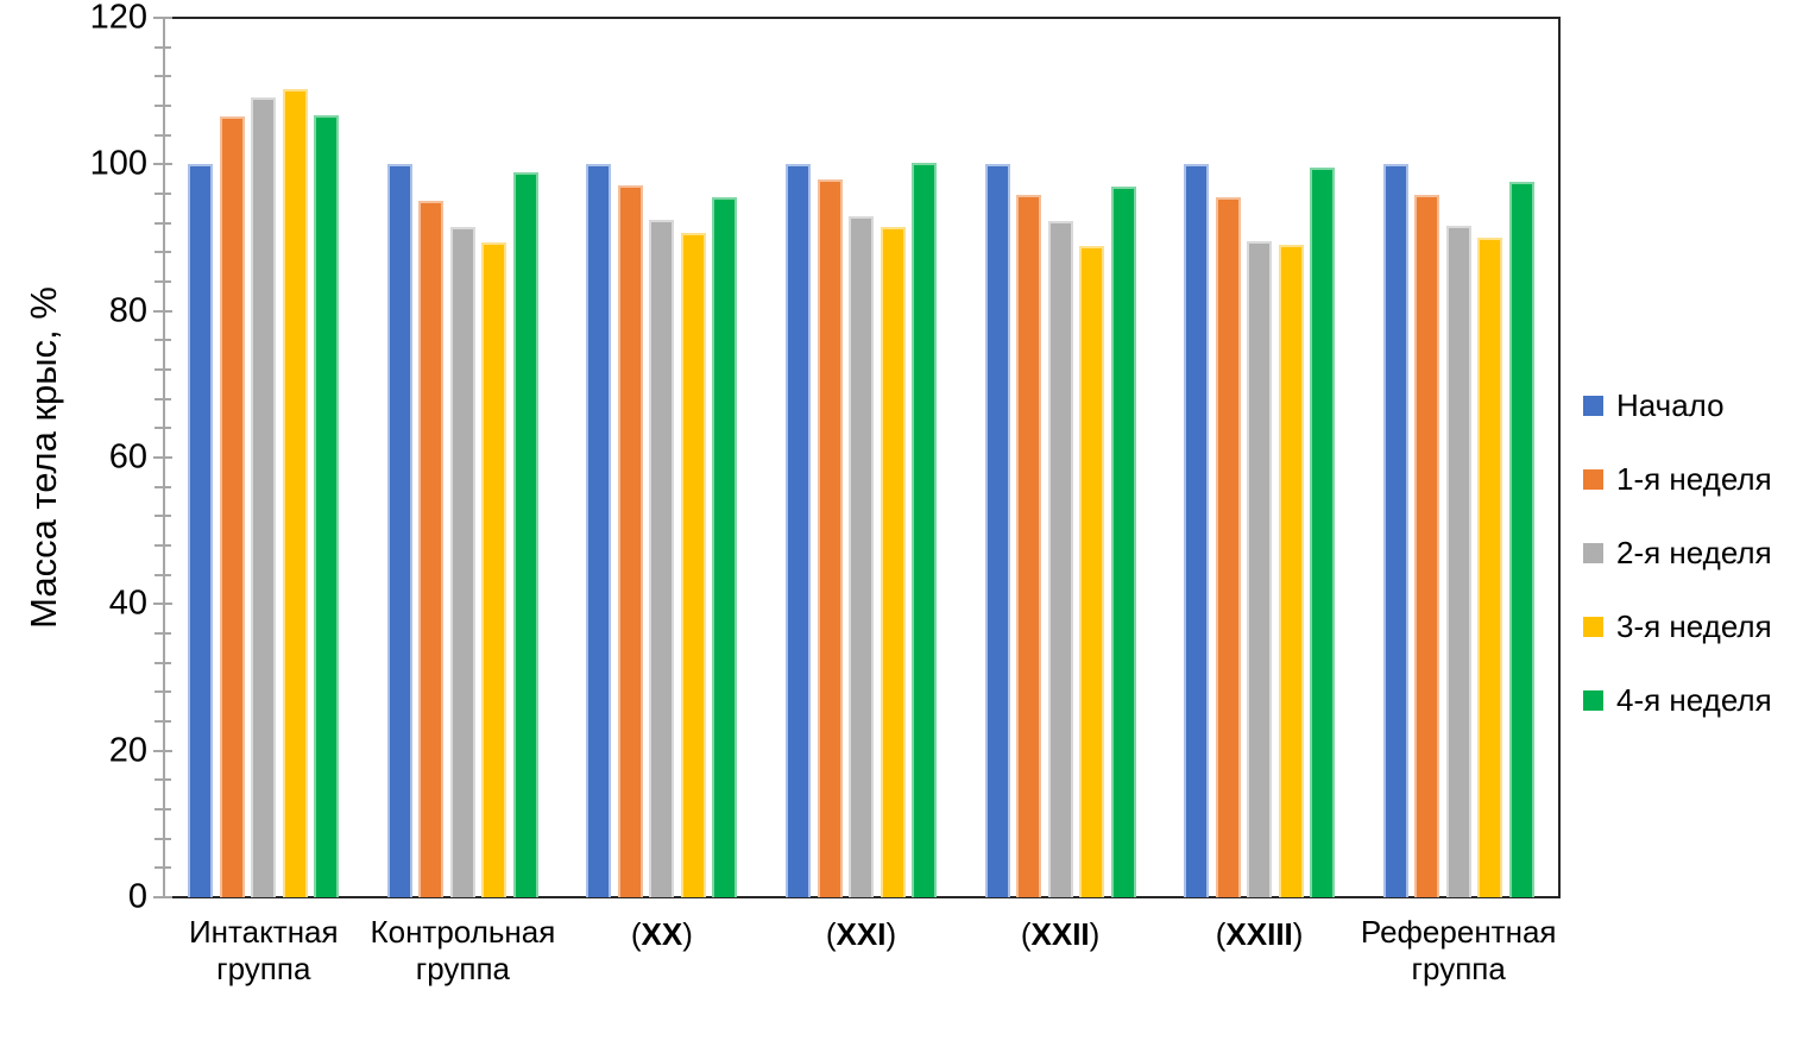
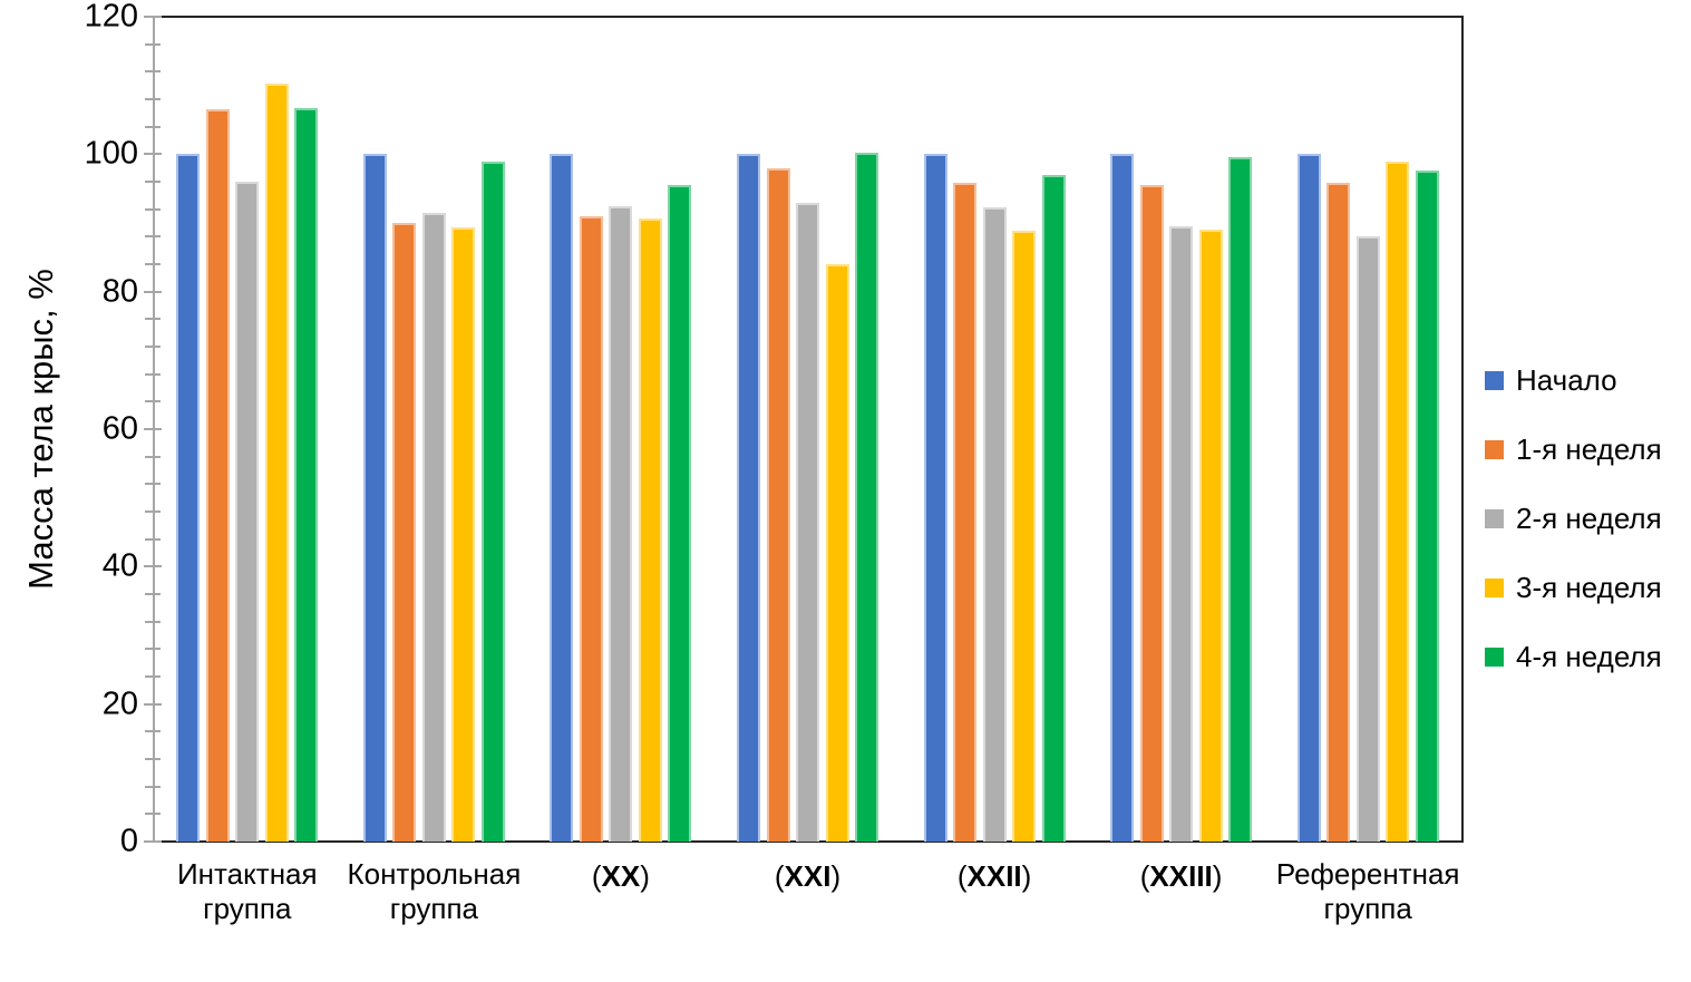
2-я неделя/Интактная группа: 109 -> 96
1-я неделя/Контрольная группа: 95 -> 90
1-я неделя/(XX): 97 -> 91
3-я неделя/(XXI): 92 -> 84
2-я неделя/Референтная группа: 92 -> 88
3-я неделя/Референтная группа: 90 -> 99
